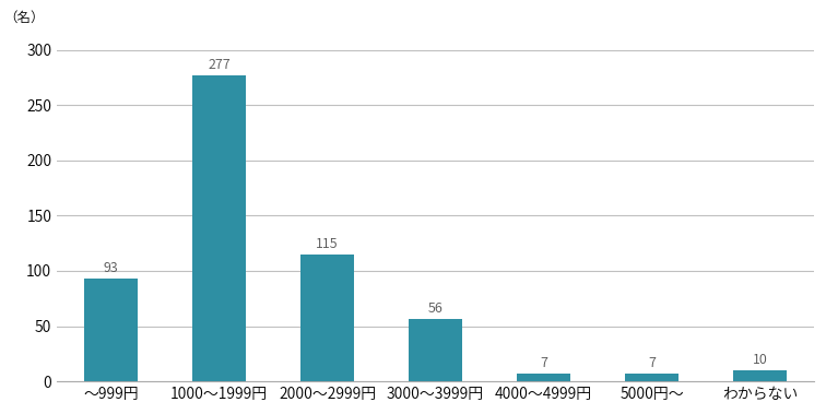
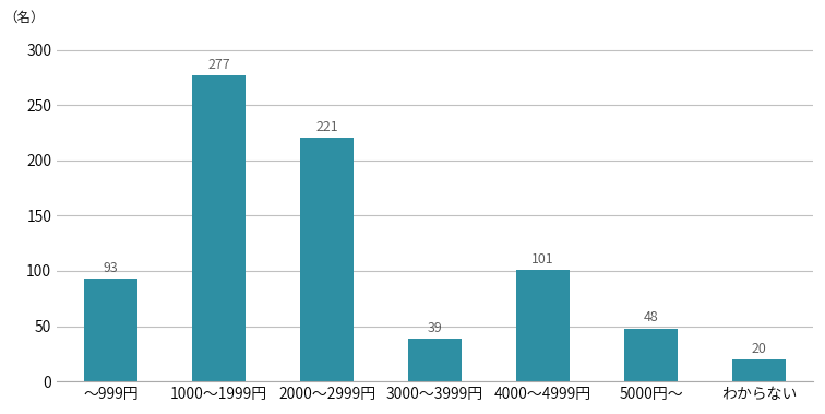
2000～2999円: 115 -> 221
3000～3999円: 56 -> 39
4000～4999円: 7 -> 101
5000円～: 7 -> 48
わからない: 10 -> 20
